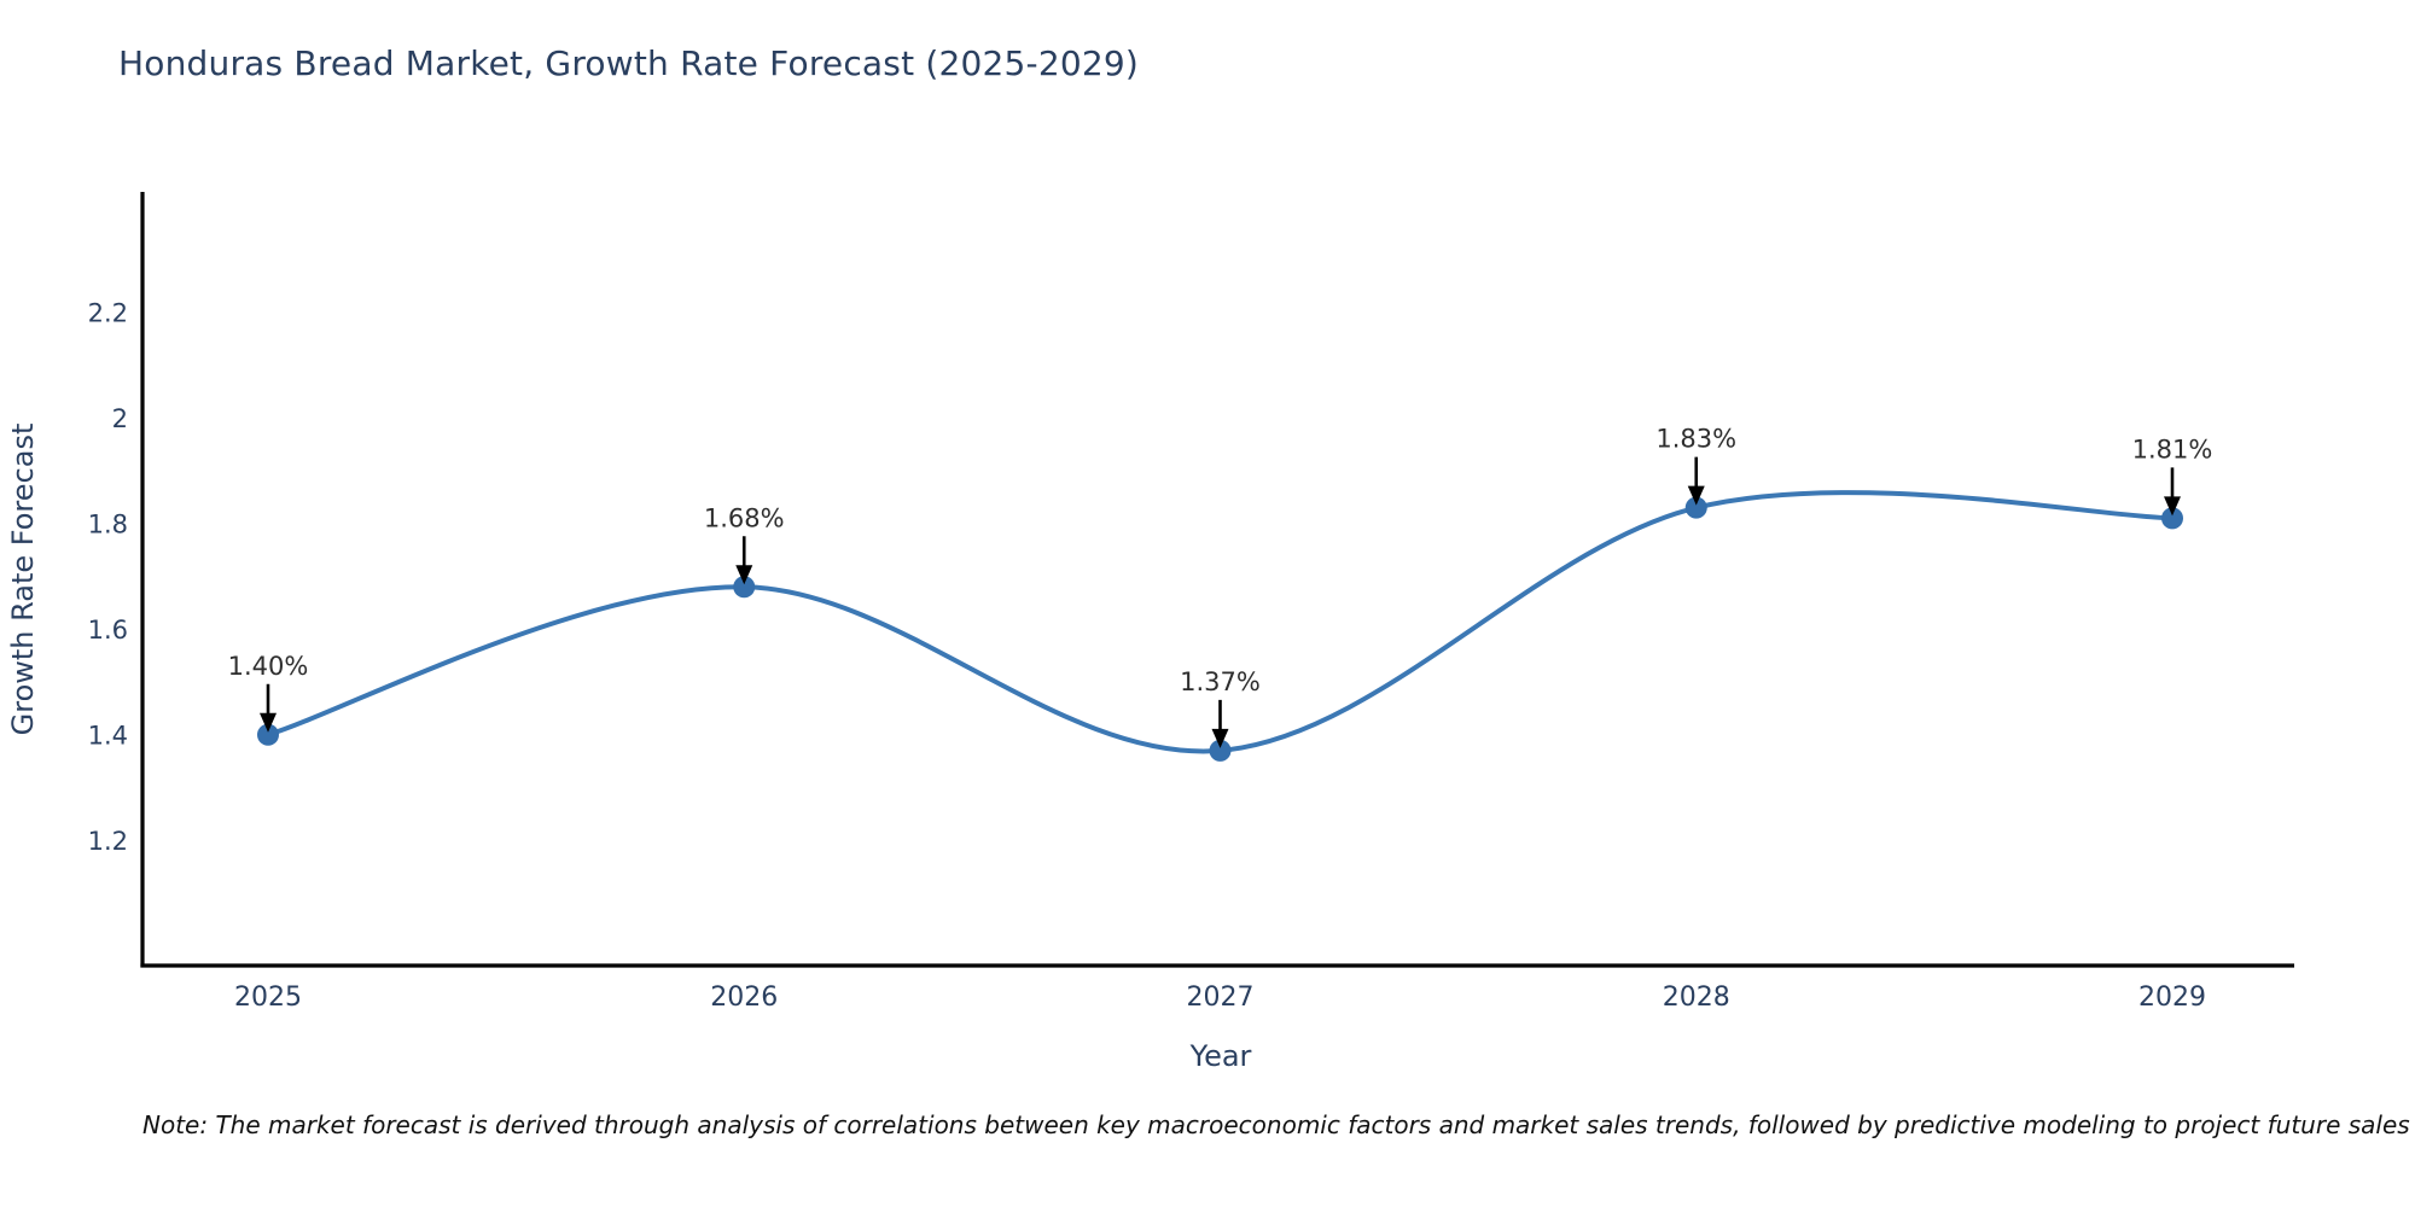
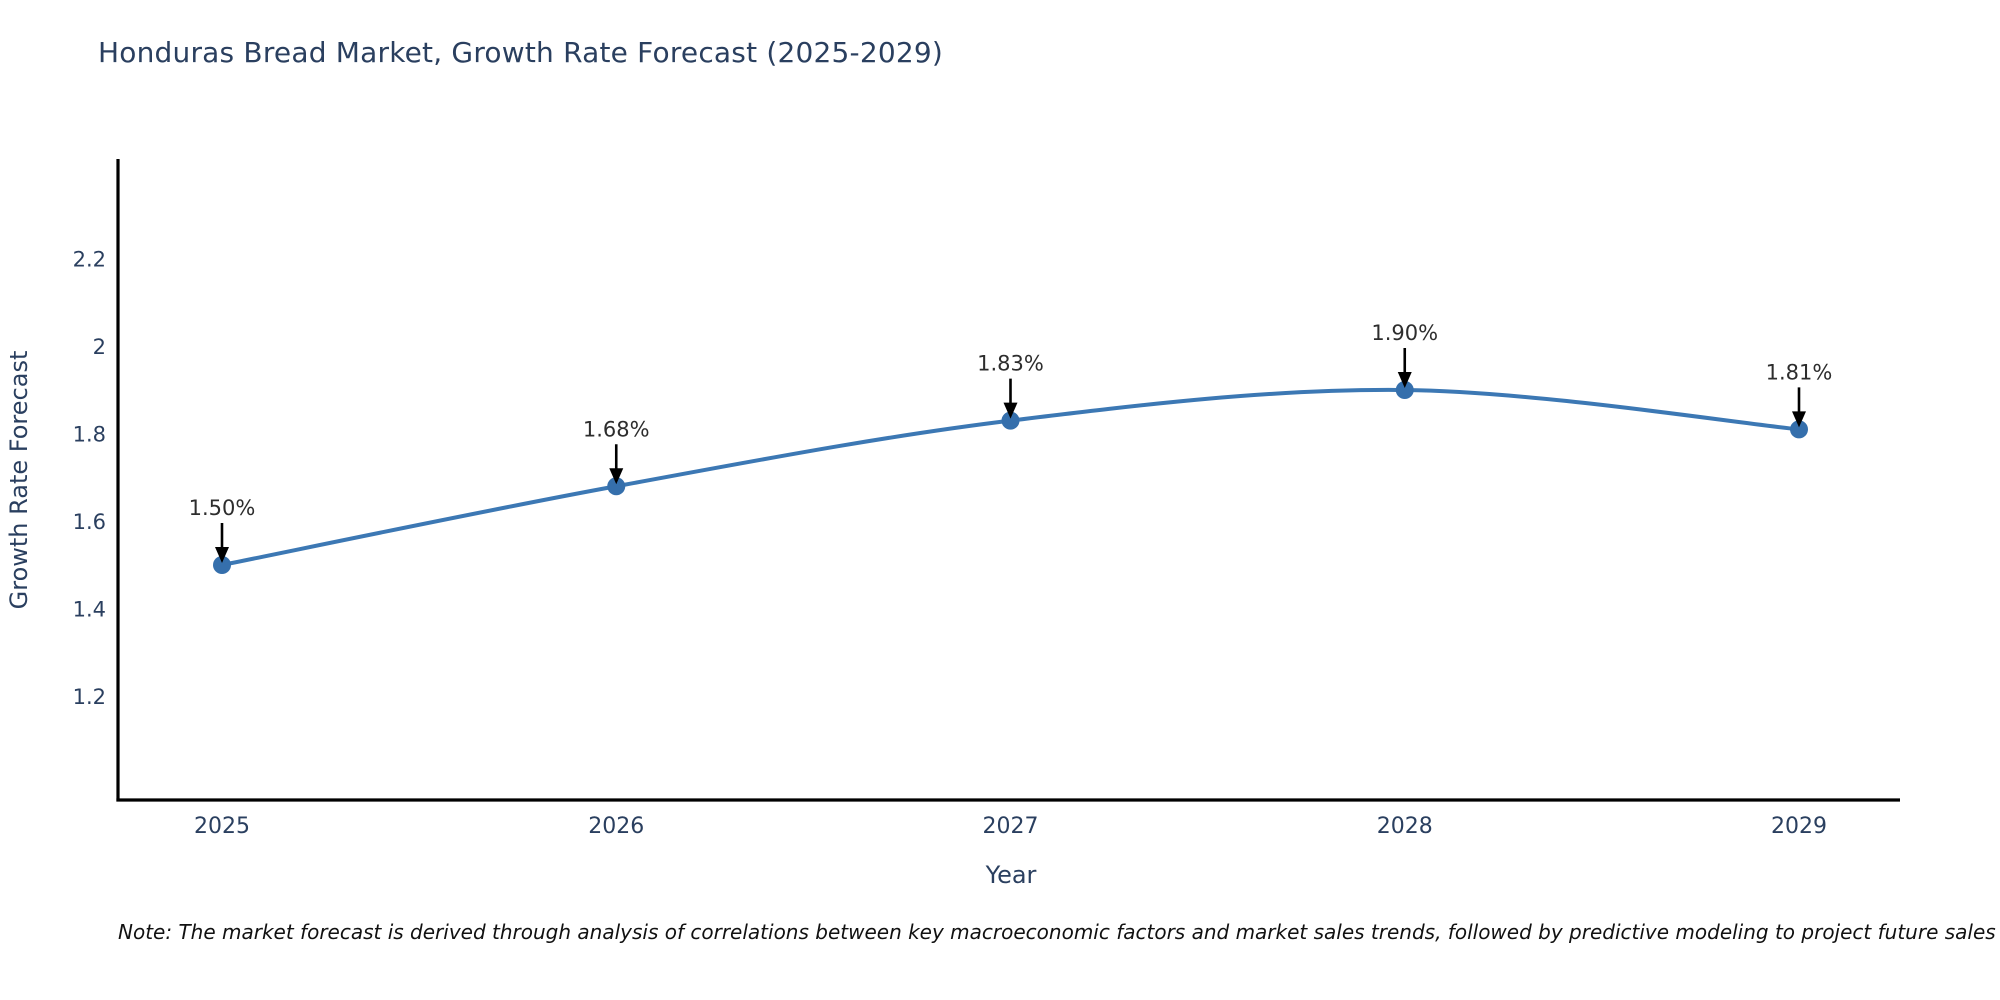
2025: 1.40% -> 1.50%
2027: 1.37% -> 1.83%
2028: 1.83% -> 1.90%
